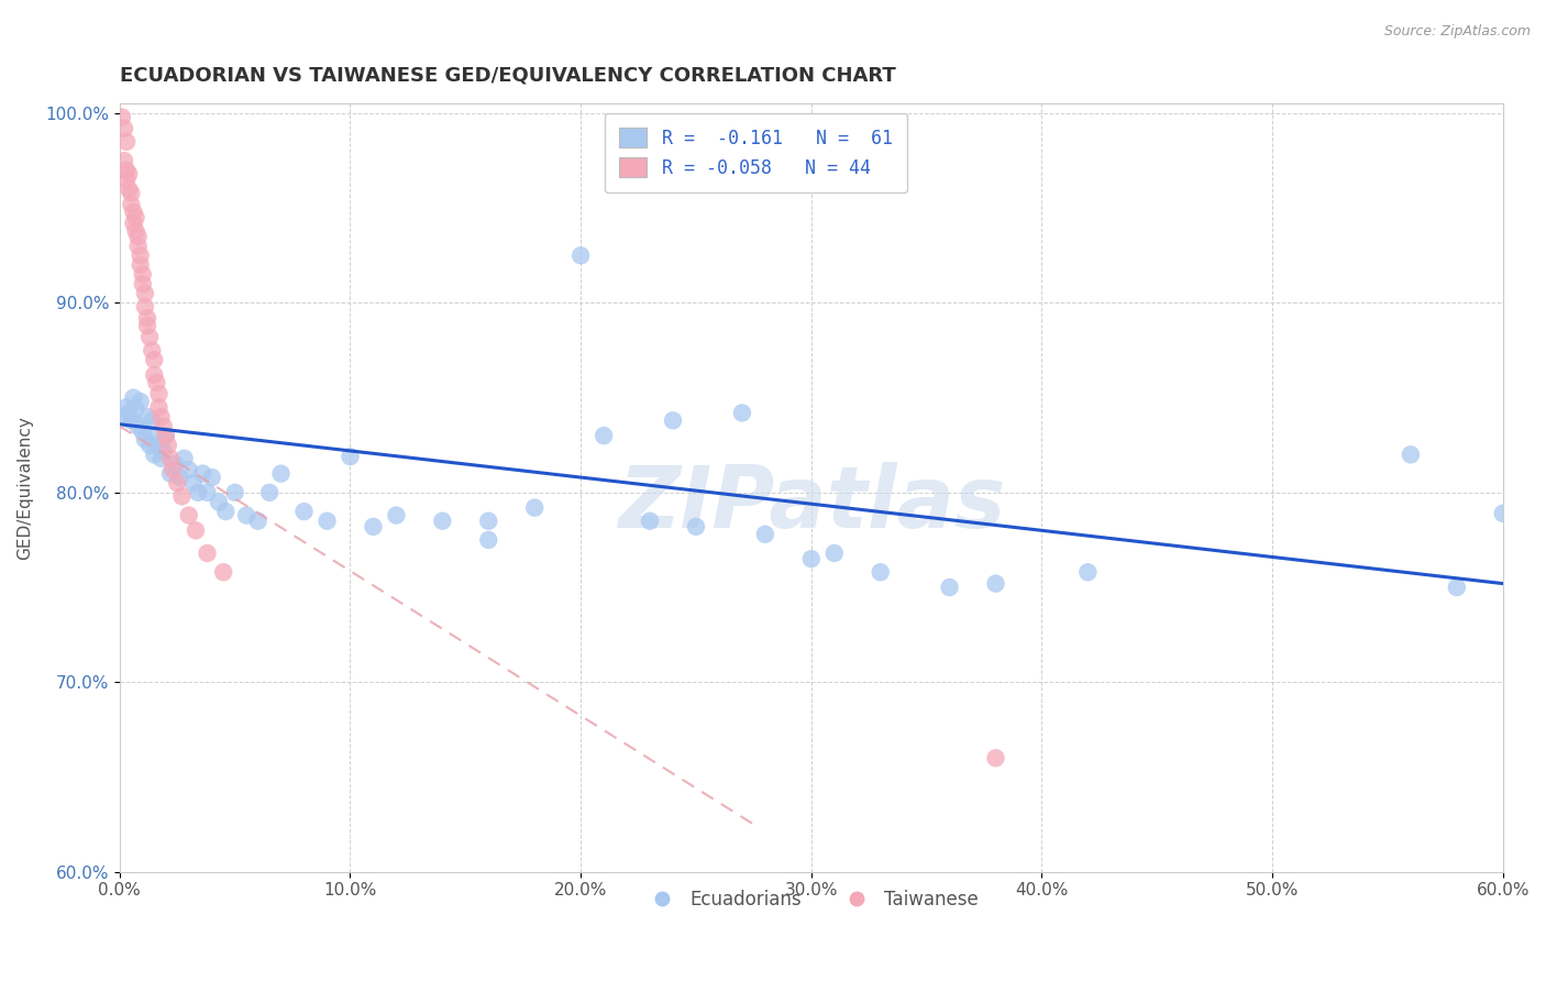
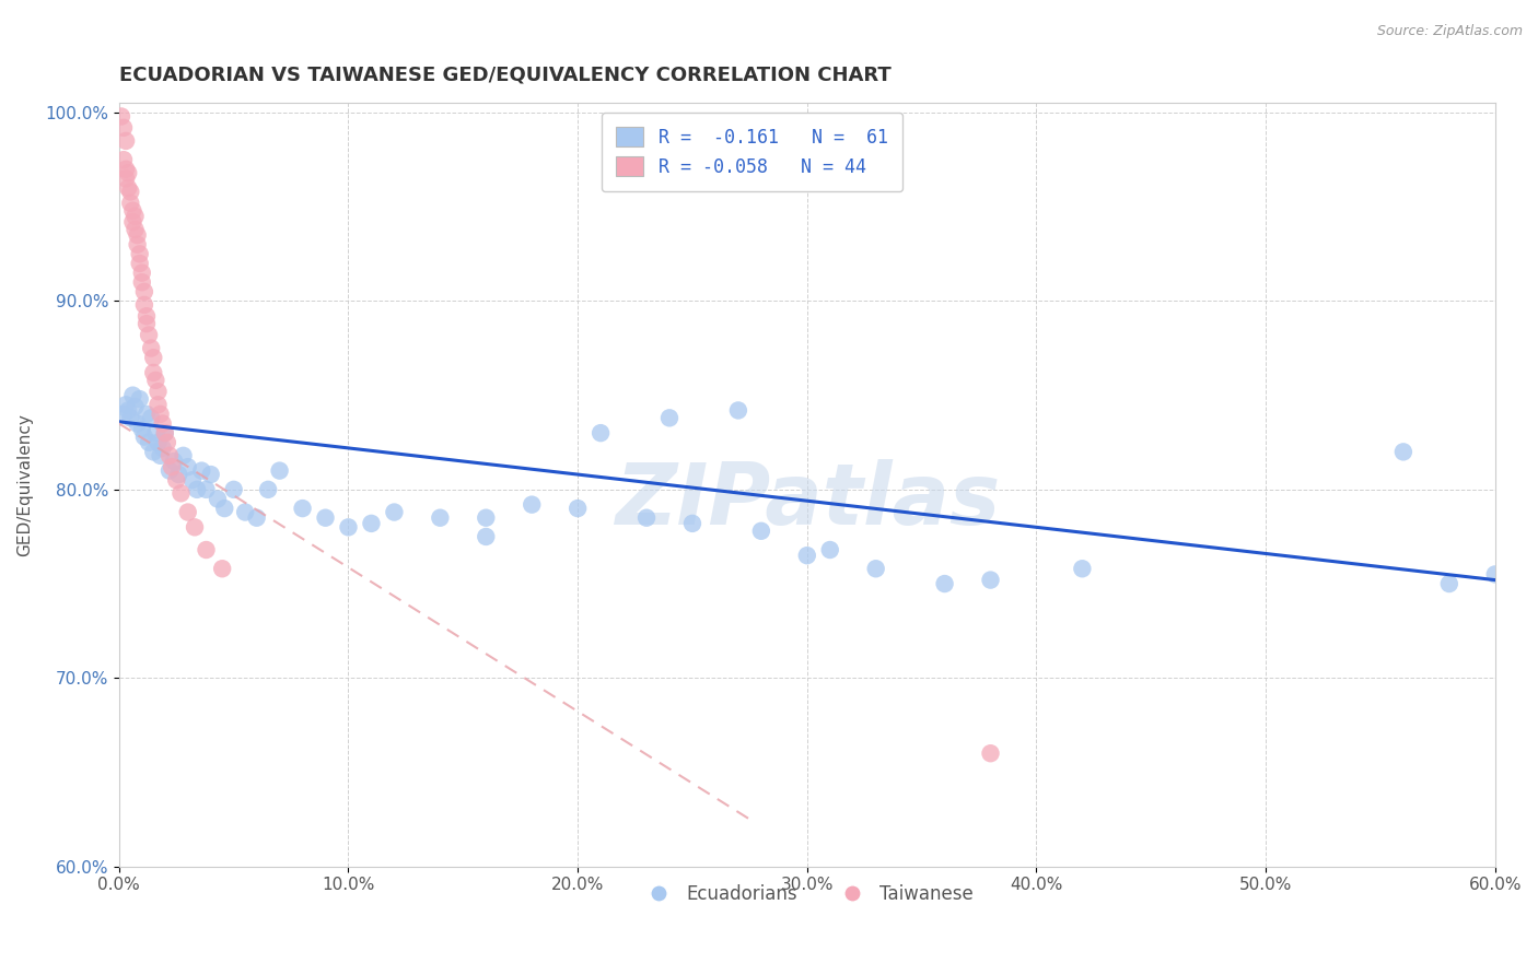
Ecuadorians/10.0%: 81.9% -> 78.0%
Ecuadorians/20.0%: 92.5% -> 79.0%
Ecuadorians/60.0%: 78.9% -> 75.5%
